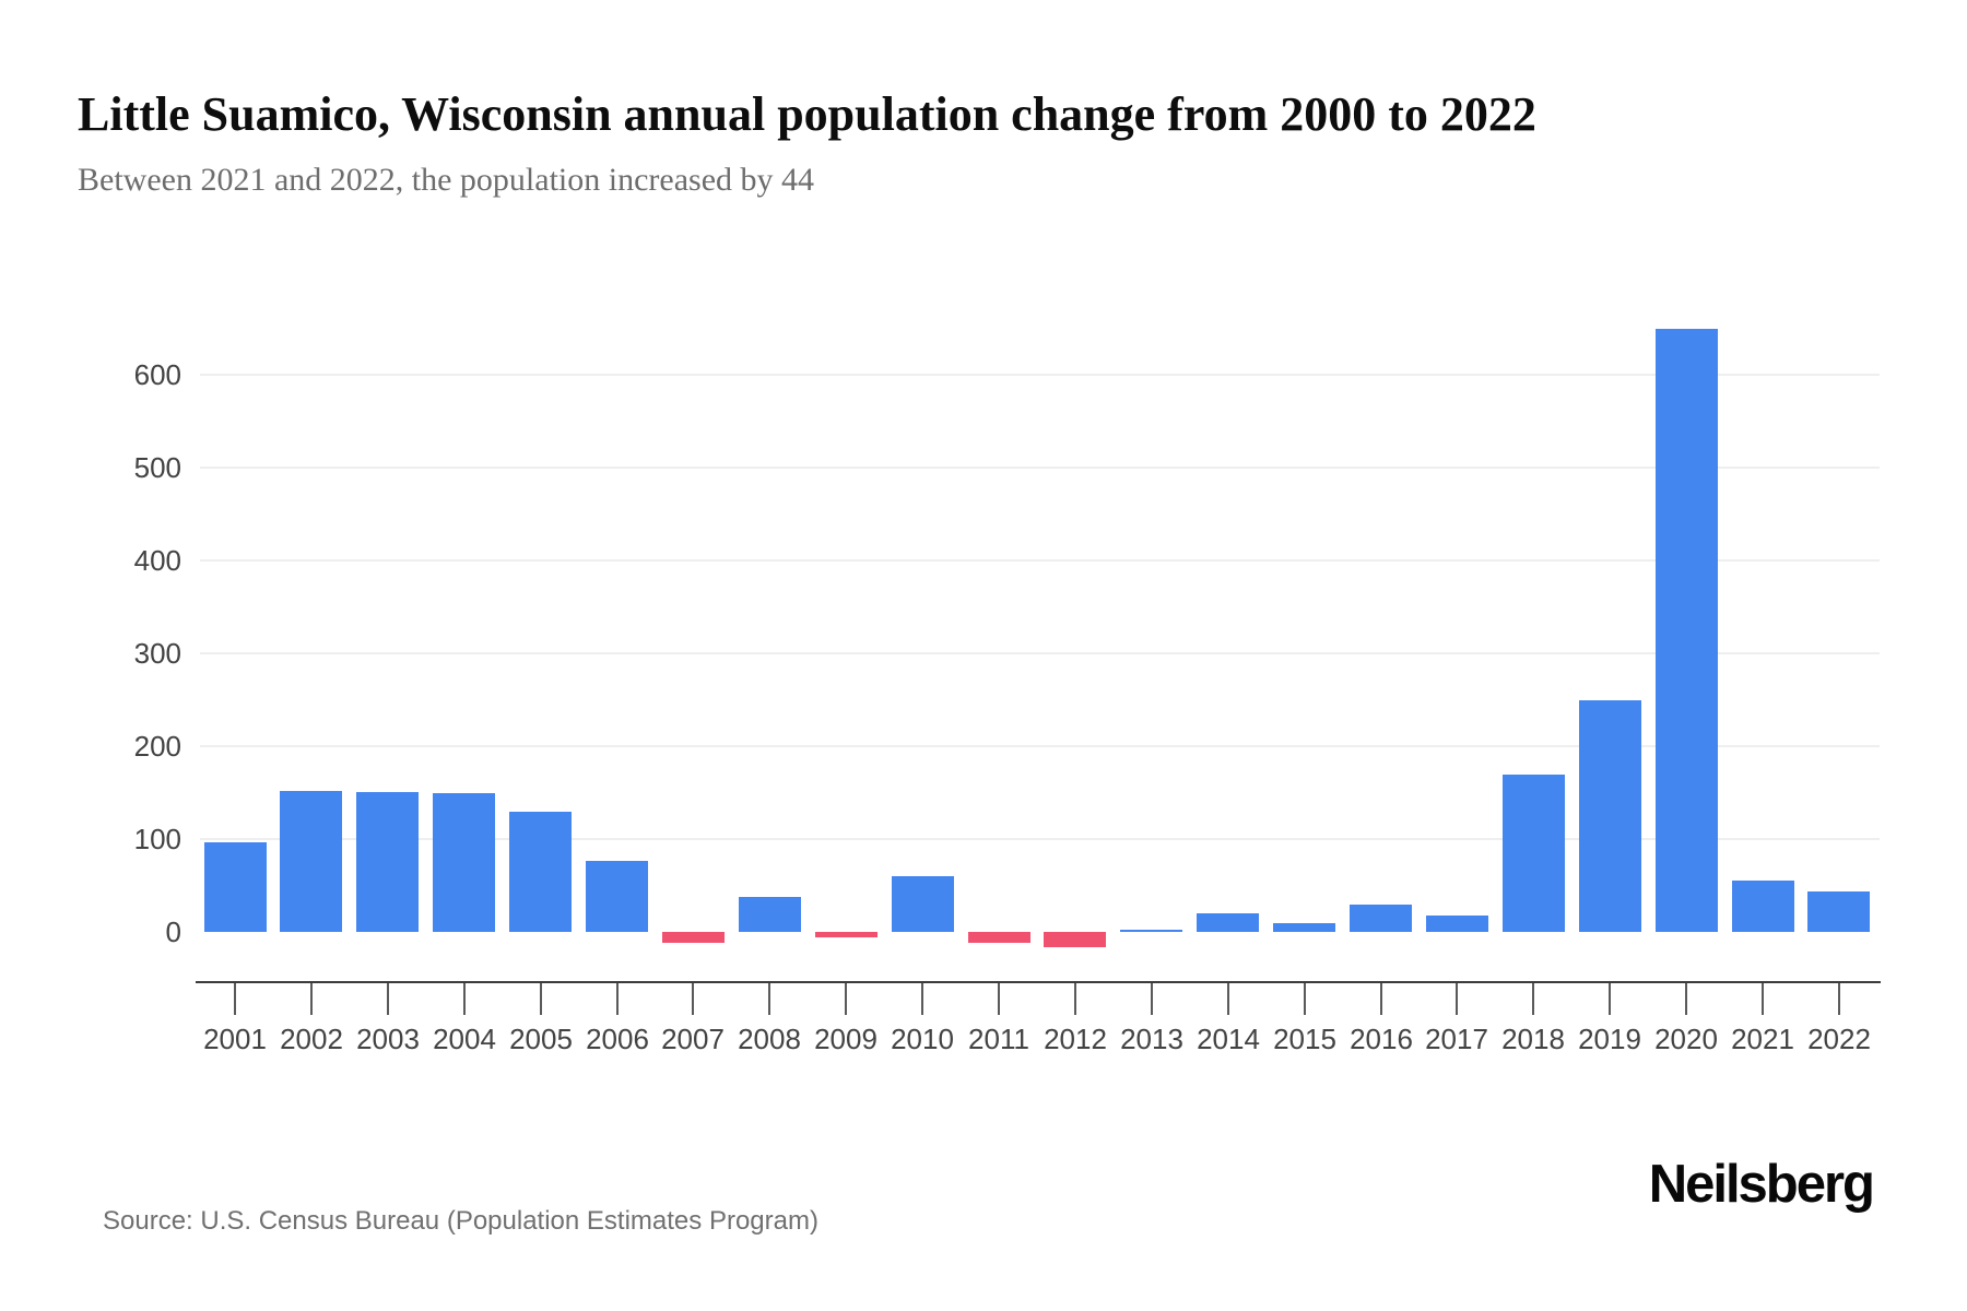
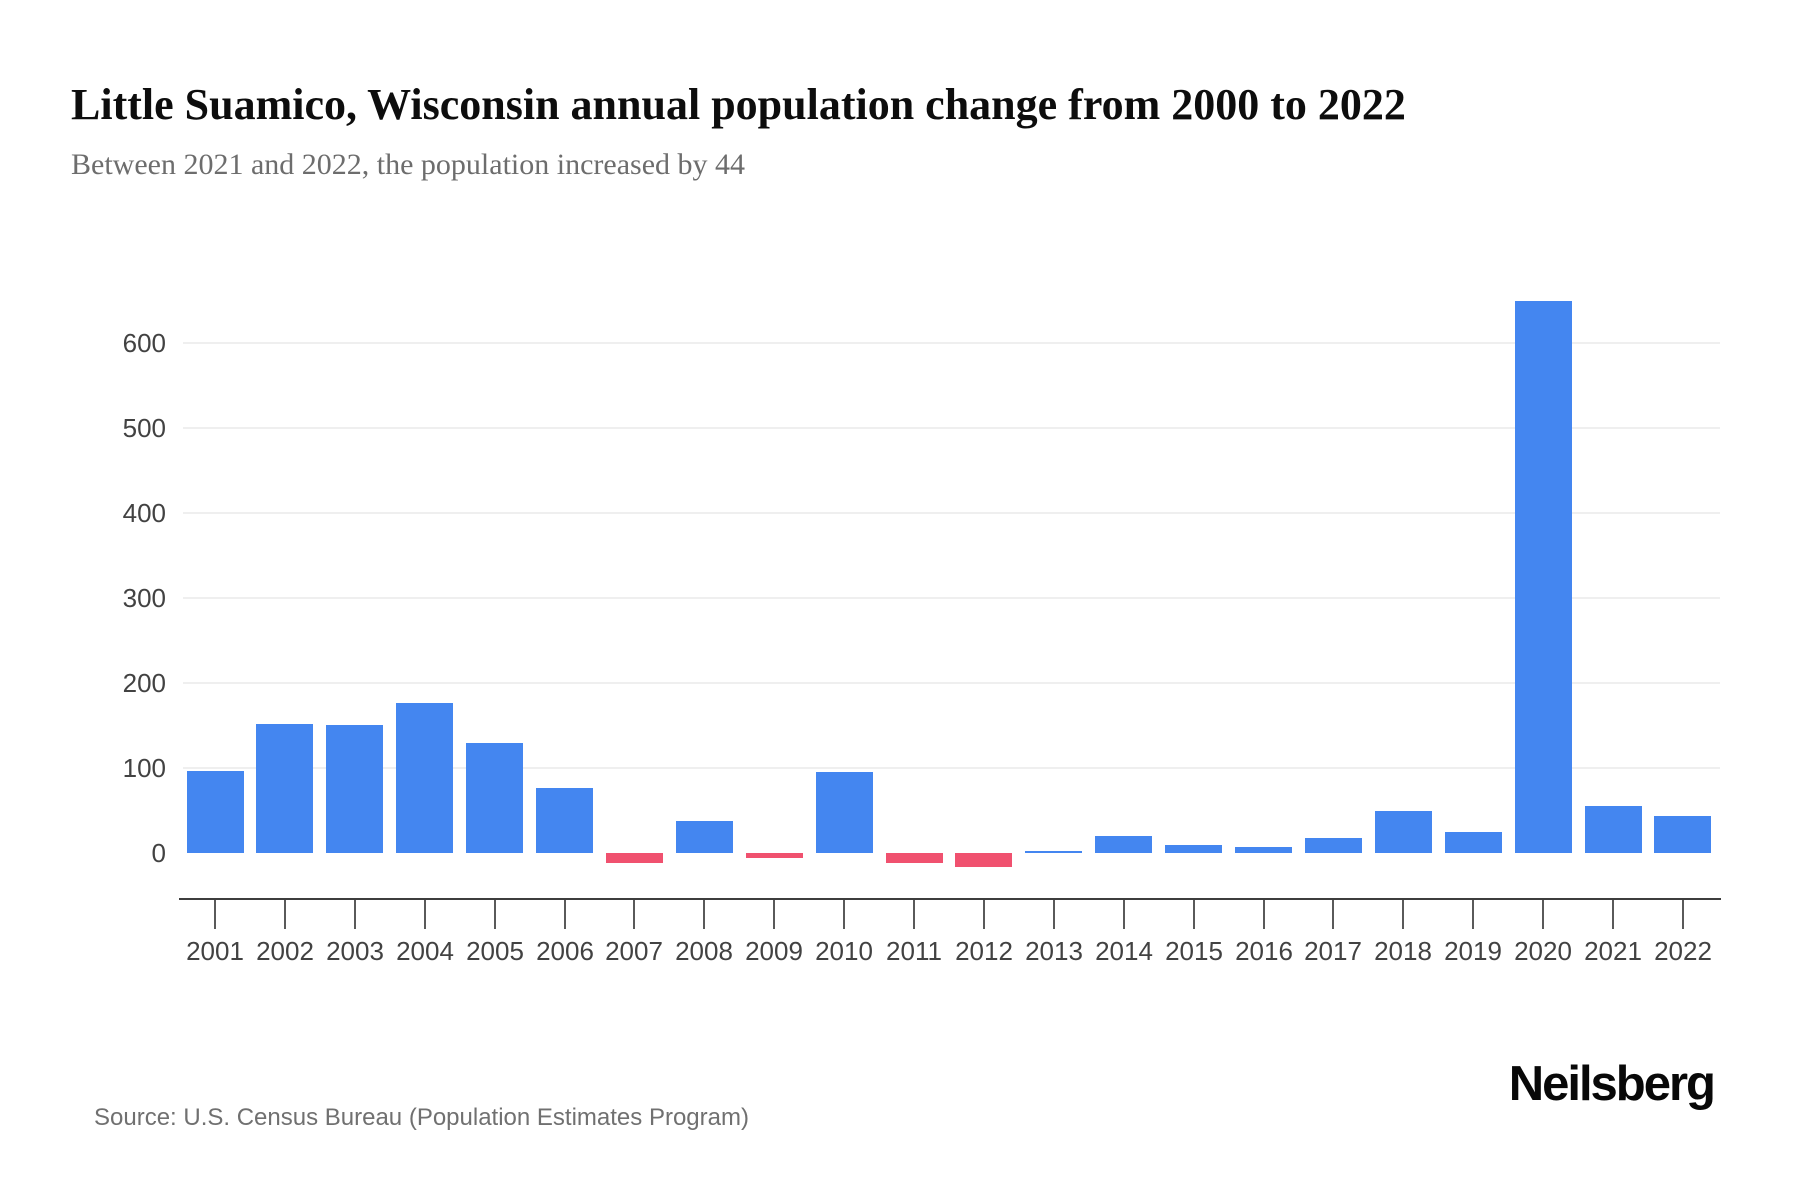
2004: 150 -> 180
2010: 60 -> 100
2016: 30 -> 10
2018: 170 -> 50
2019: 250 -> 20
